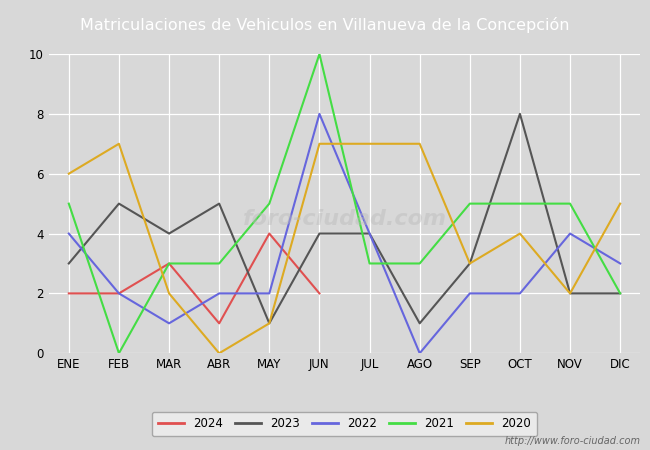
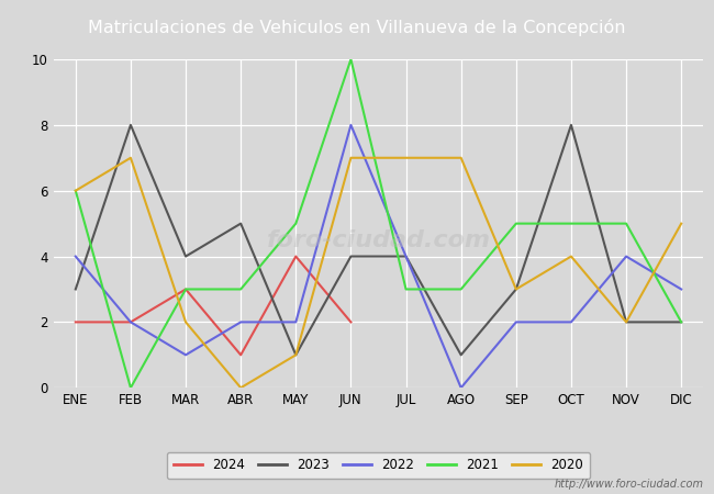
2021/ENE: 5 -> 6
2023/FEB: 5 -> 8
